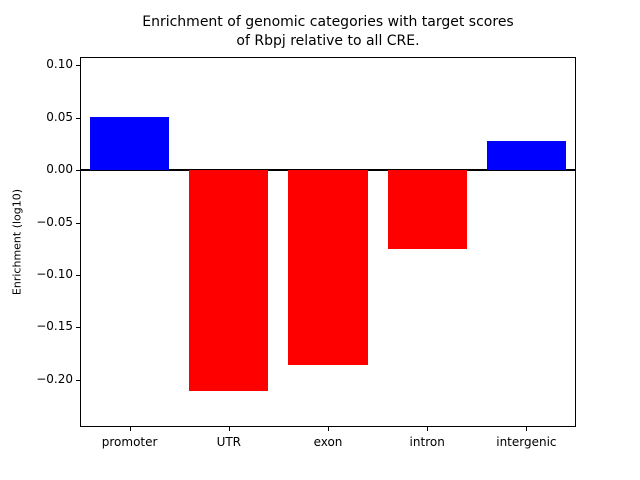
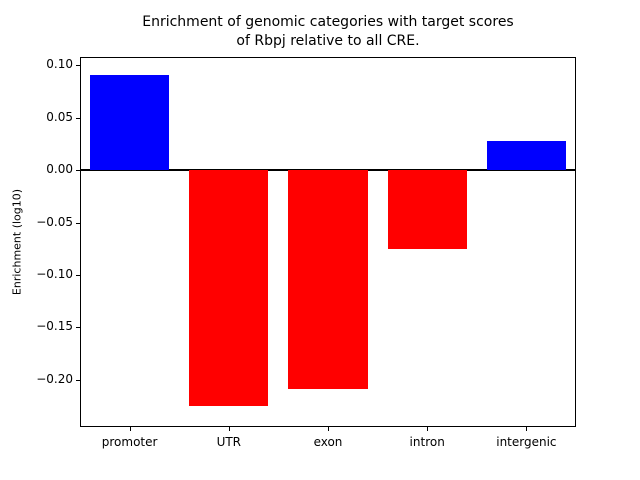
promoter: 0.051 -> 0.091
UTR: -0.211 -> -0.225
exon: -0.186 -> -0.209
